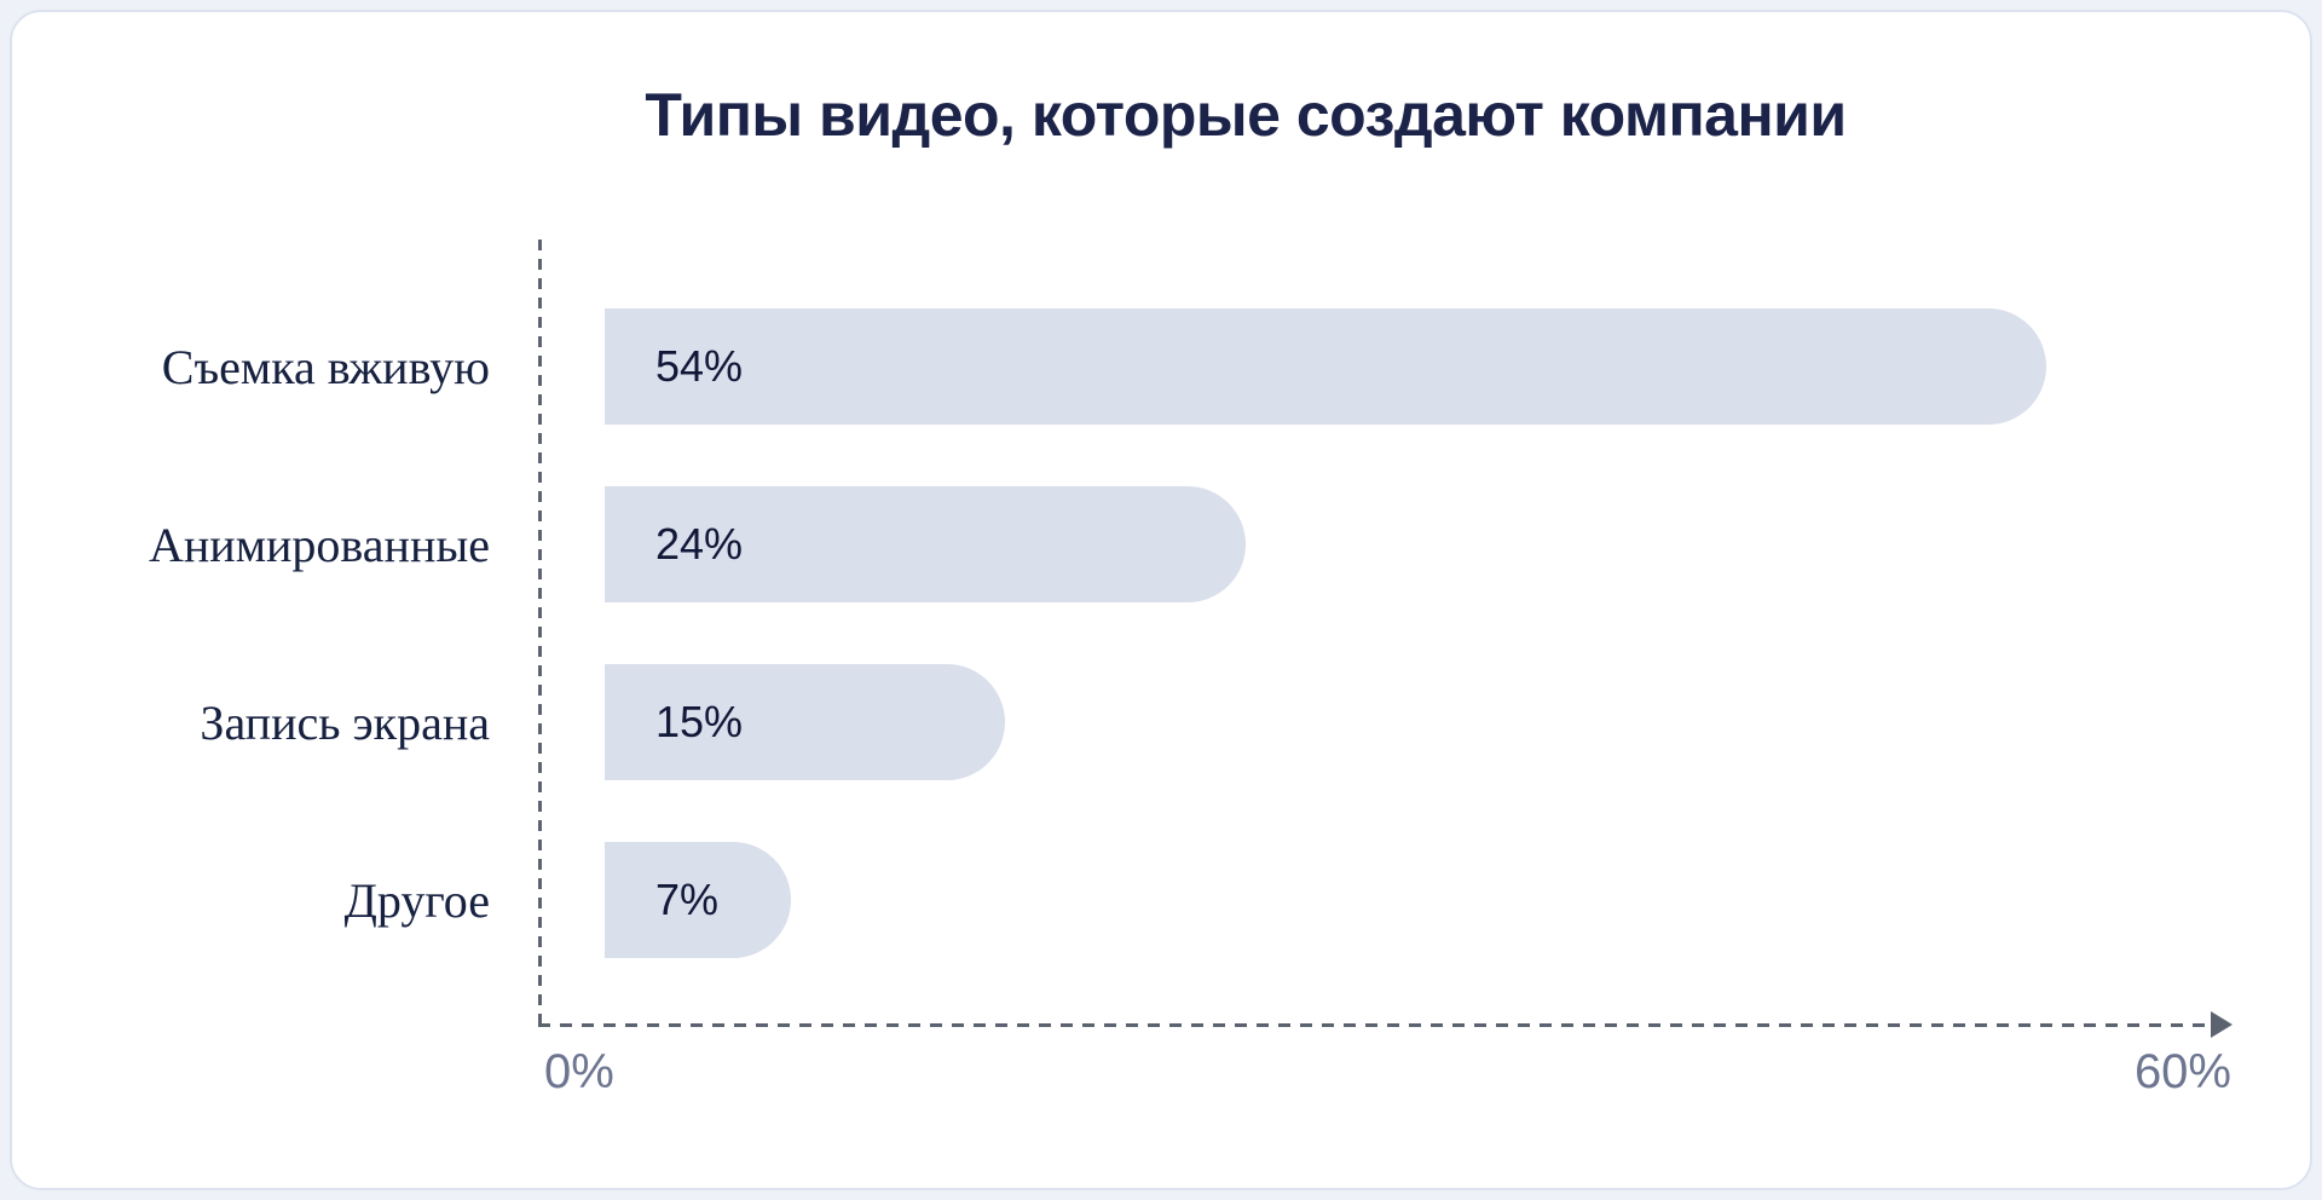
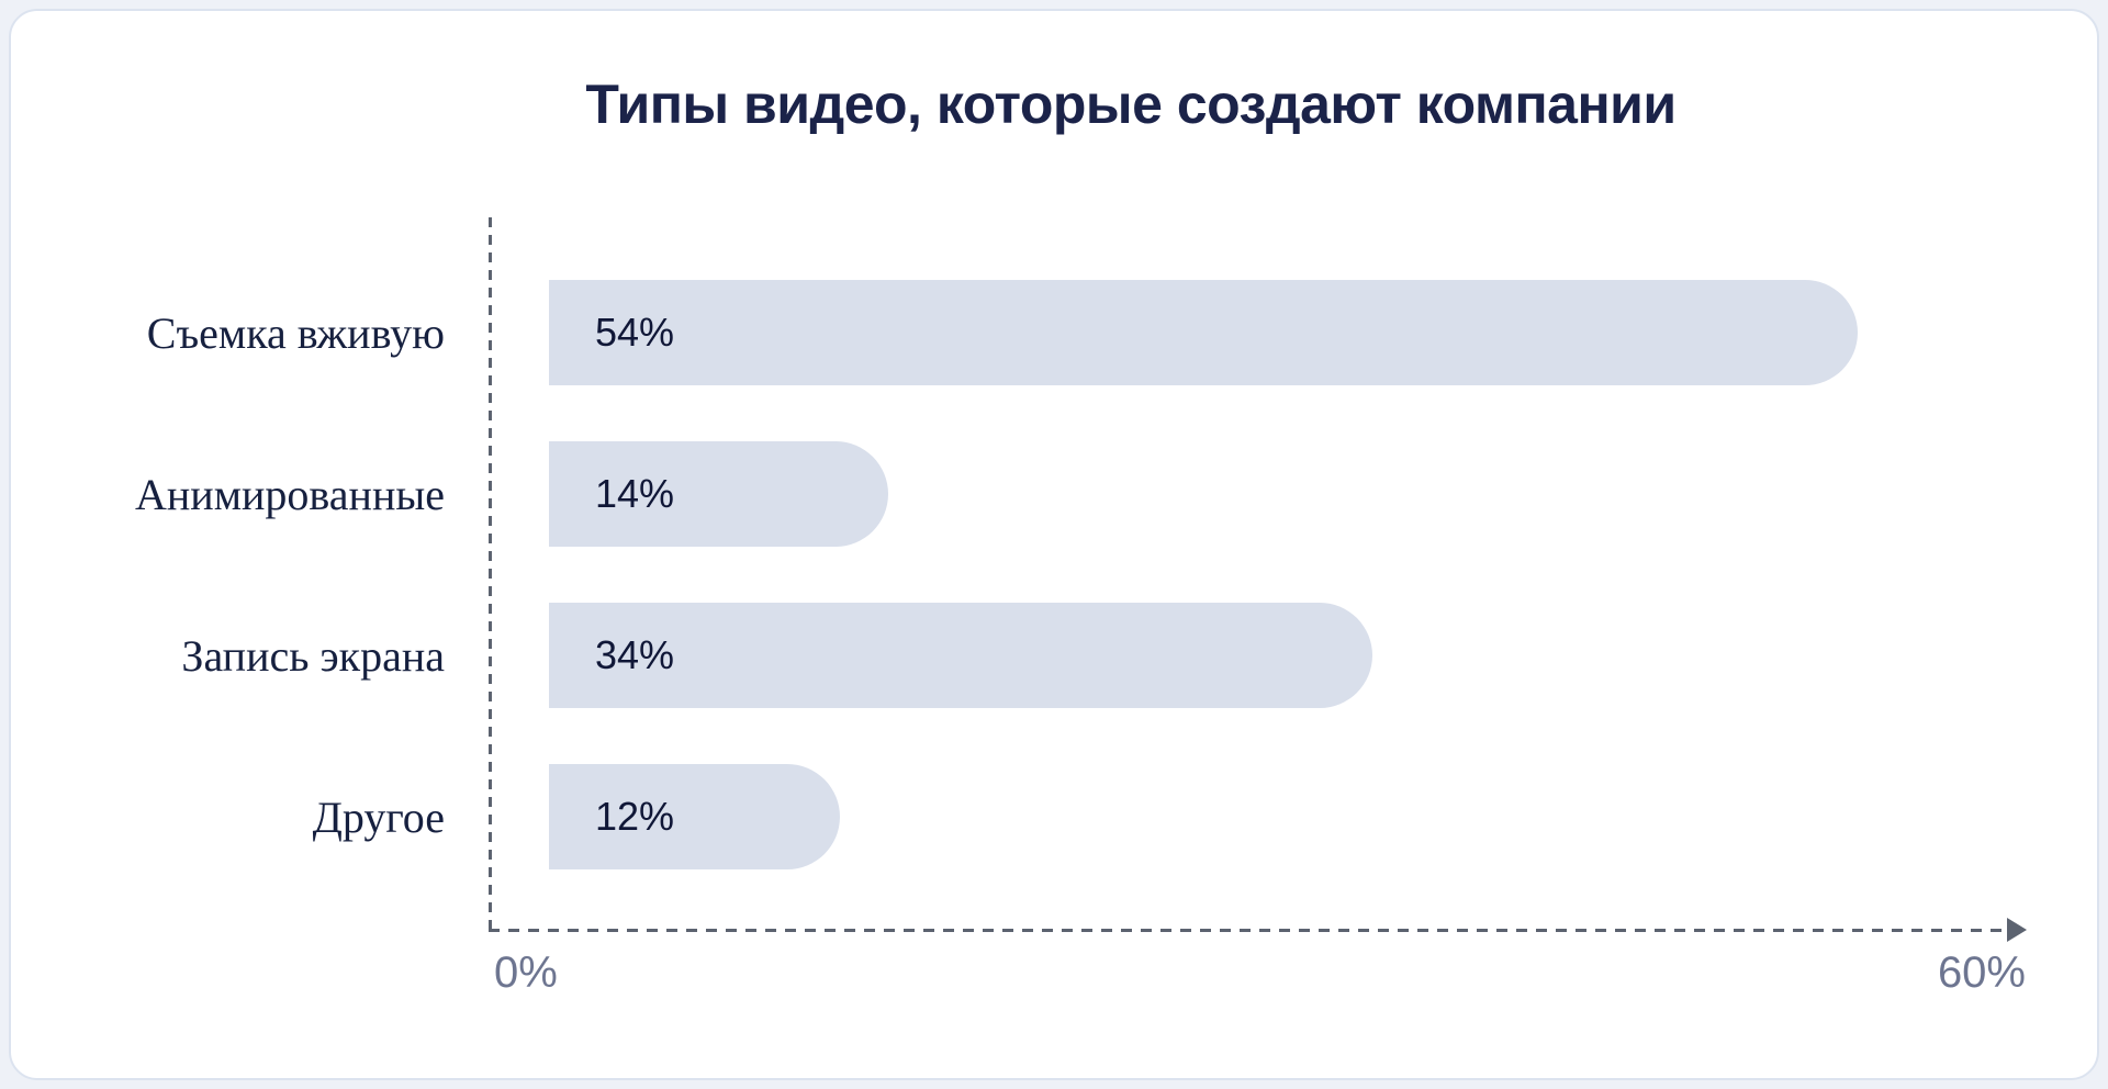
Анимированные: 24% -> 14%
Запись экрана: 15% -> 34%
Другое: 7% -> 12%
